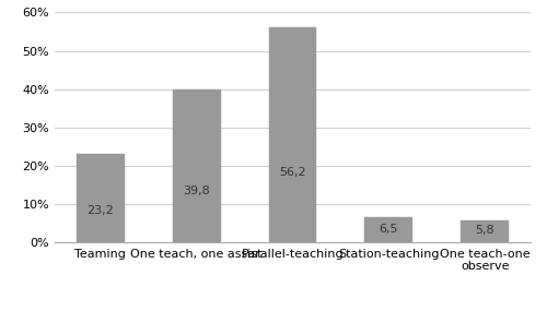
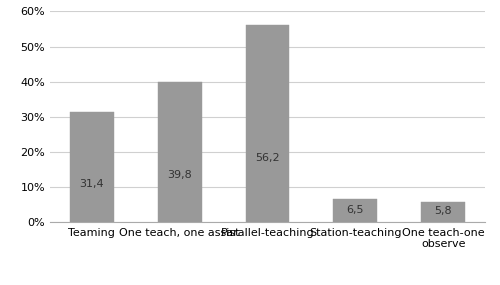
Teaming: 23,2 -> 31,4
